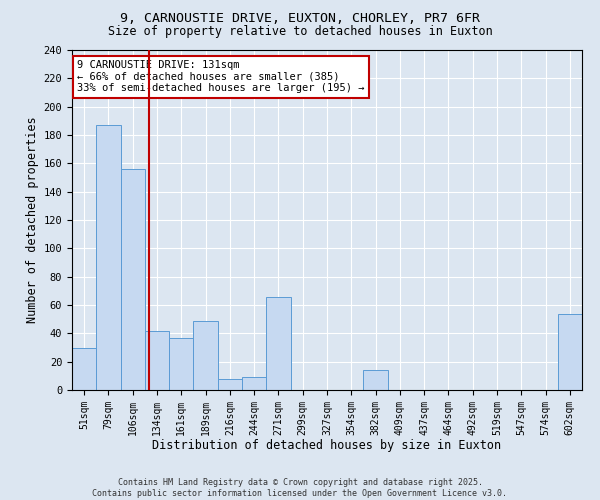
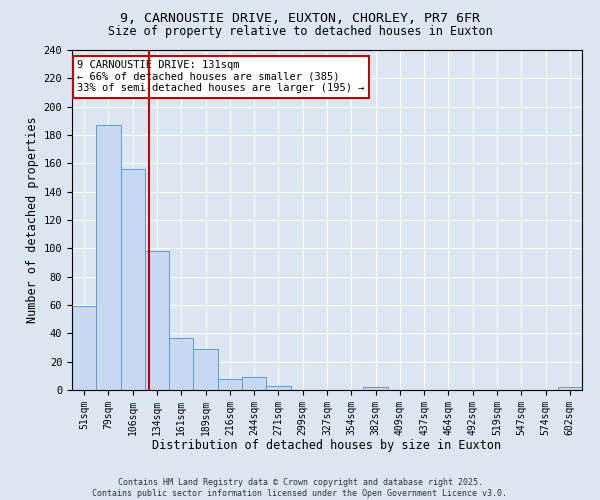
51sqm: 30 -> 59
134sqm: 42 -> 98
189sqm: 49 -> 29
271sqm: 66 -> 3
382sqm: 14 -> 2
602sqm: 54 -> 2
